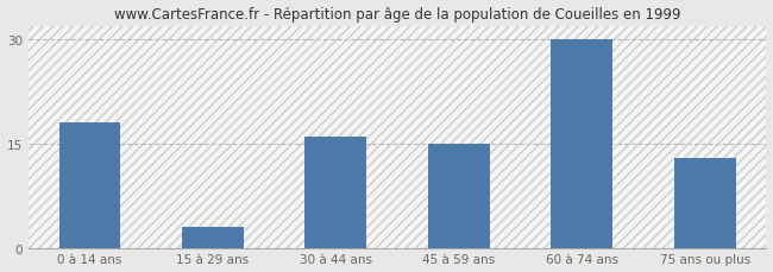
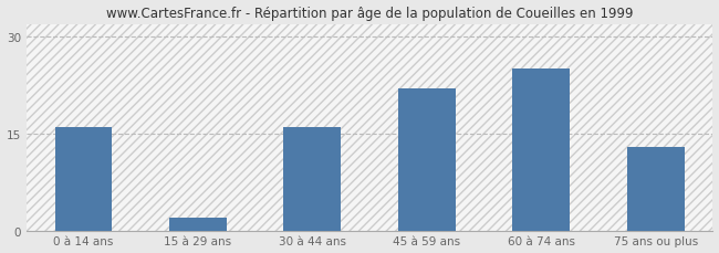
0 à 14 ans: 18 -> 16
15 à 29 ans: 3 -> 2
45 à 59 ans: 15 -> 22
60 à 74 ans: 30 -> 25
